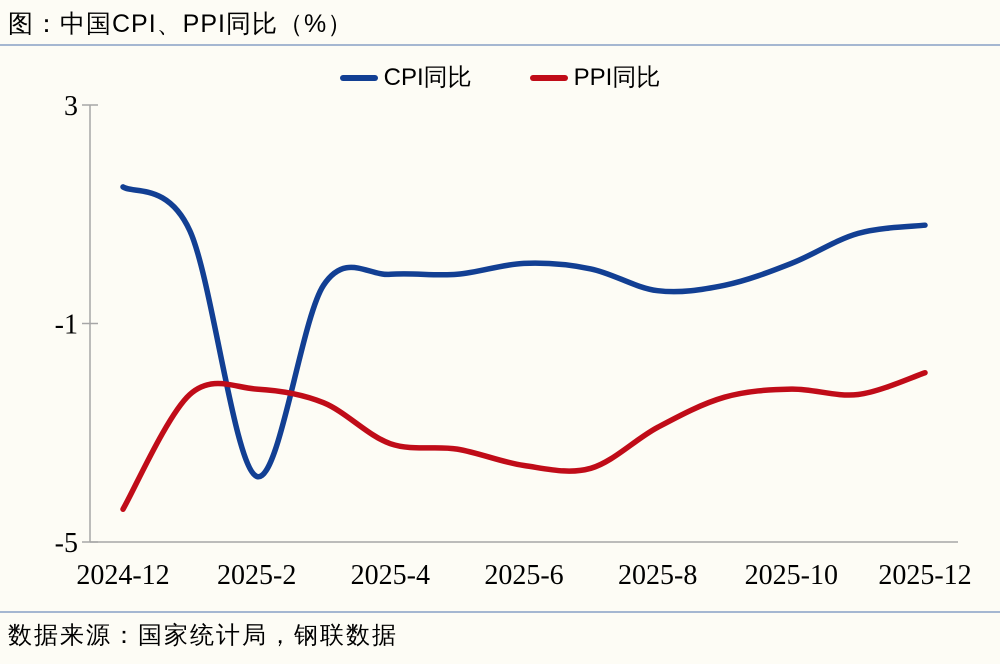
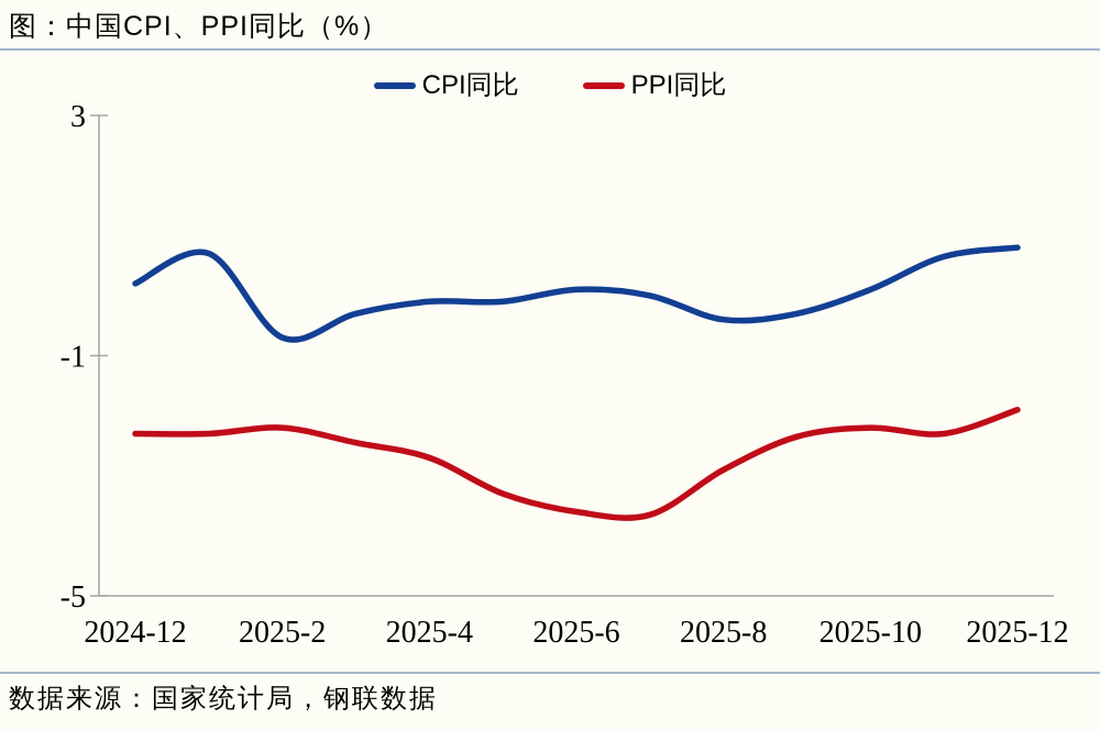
CPI同比/2024-12: 1.5 -> 0.2
PPI同比/2024-12: -4.4 -> -2.3
CPI同比/2025-2: -3.8 -> -0.7
PPI同比/2025-4: -3.2 -> -2.7
